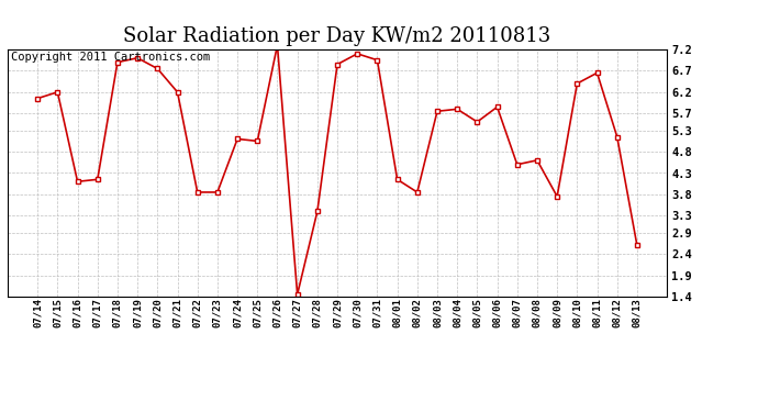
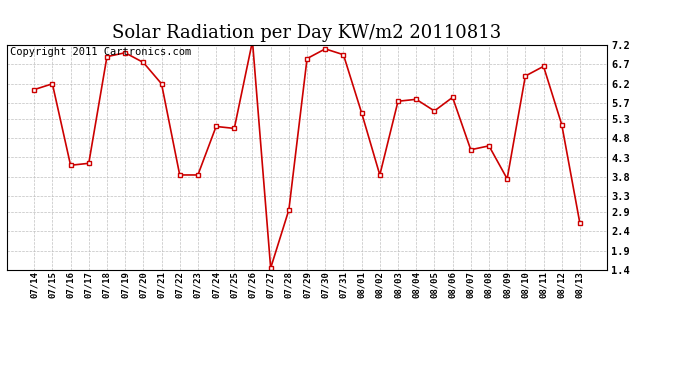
07/28: 3.40 -> 2.95
08/01: 4.15 -> 5.45
